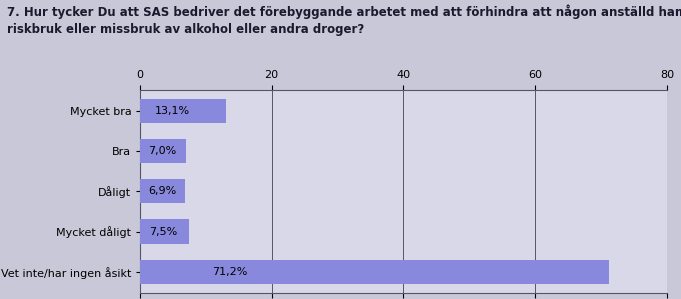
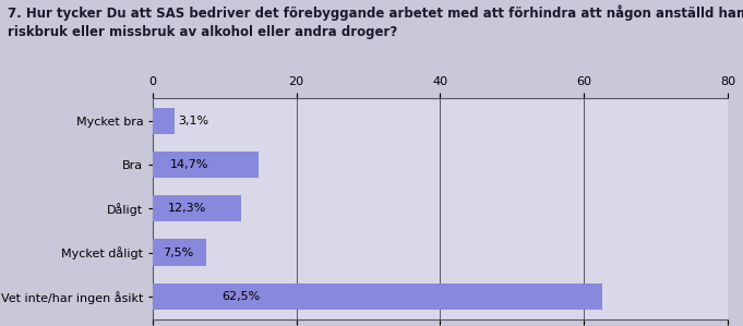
Mycket bra: 13,1% -> 3,1%
Bra: 7,0% -> 14,7%
Dåligt: 6,9% -> 12,3%
Vet inte/har ingen åsikt: 71,2% -> 62,5%
